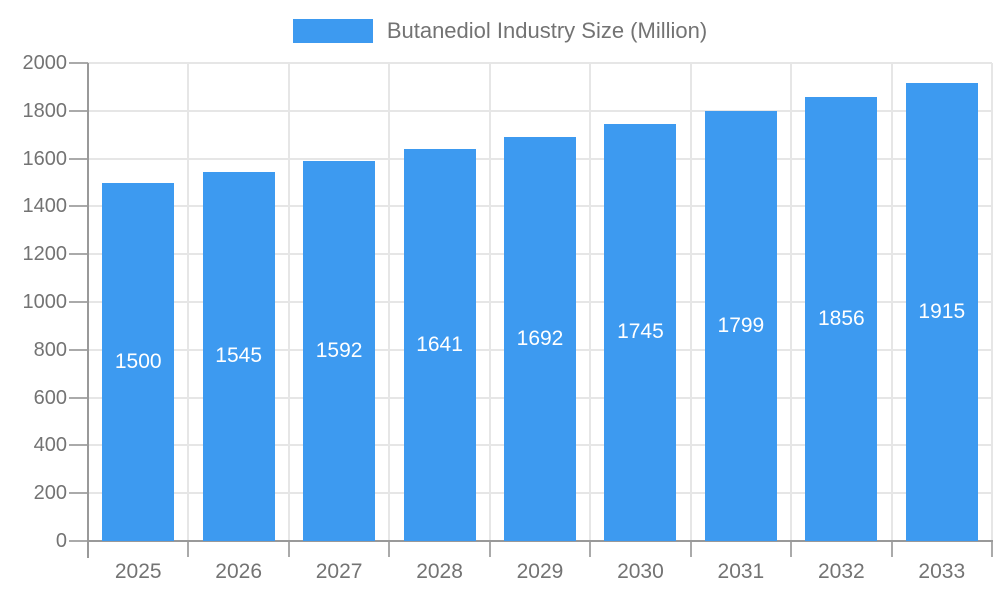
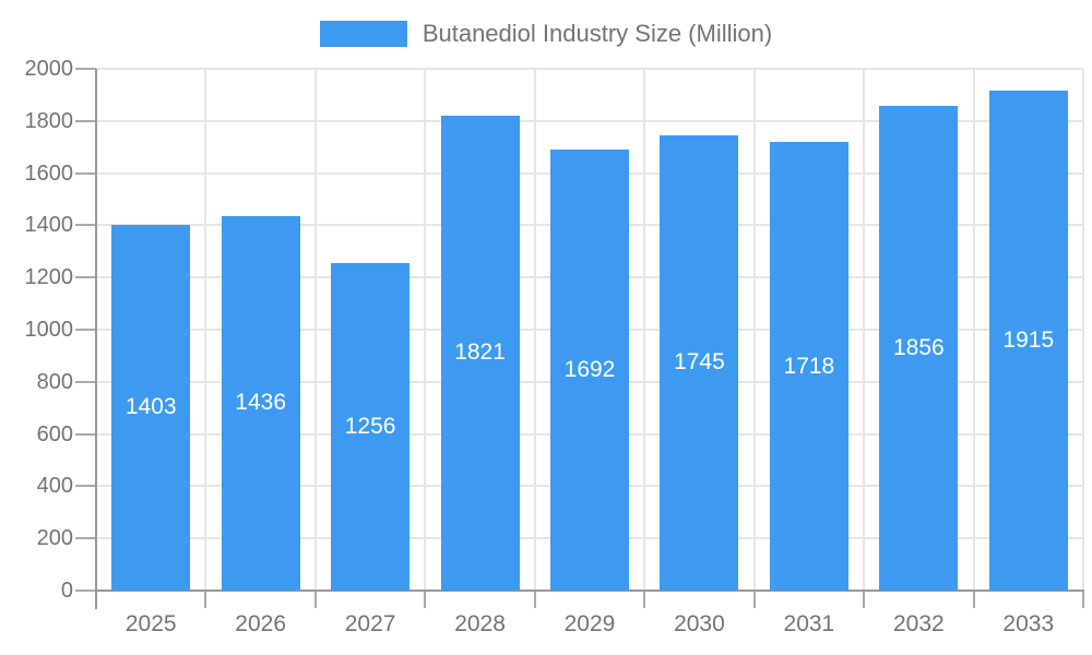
2025: 1500 -> 1403
2026: 1545 -> 1436
2027: 1592 -> 1256
2028: 1641 -> 1821
2031: 1799 -> 1718
